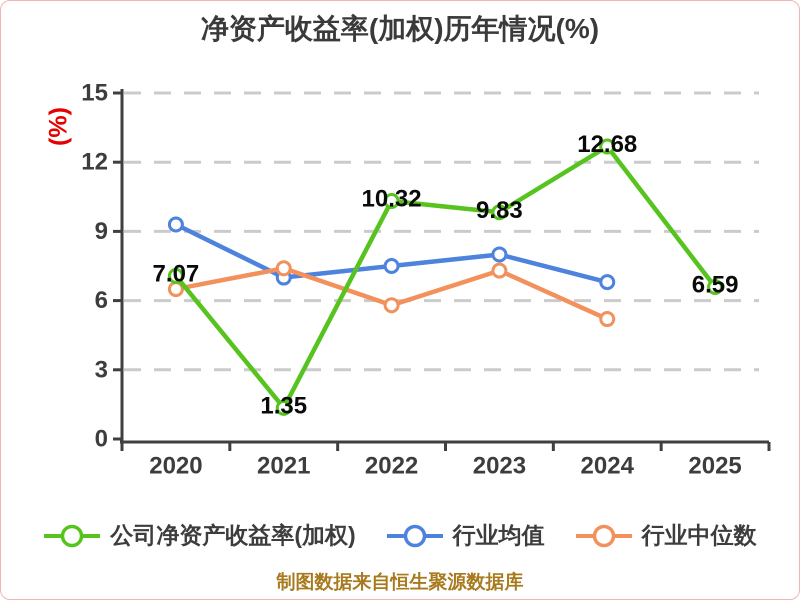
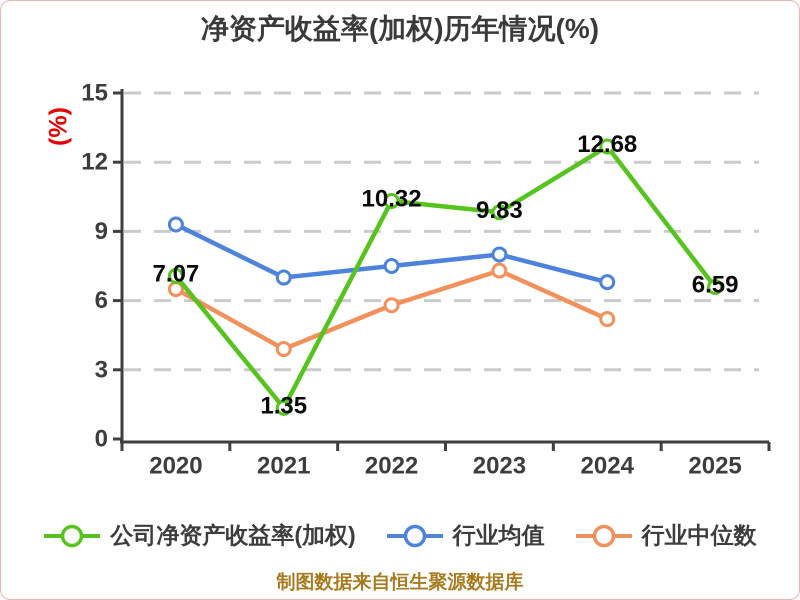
行业中位数/2021: 7.4 -> 3.9
